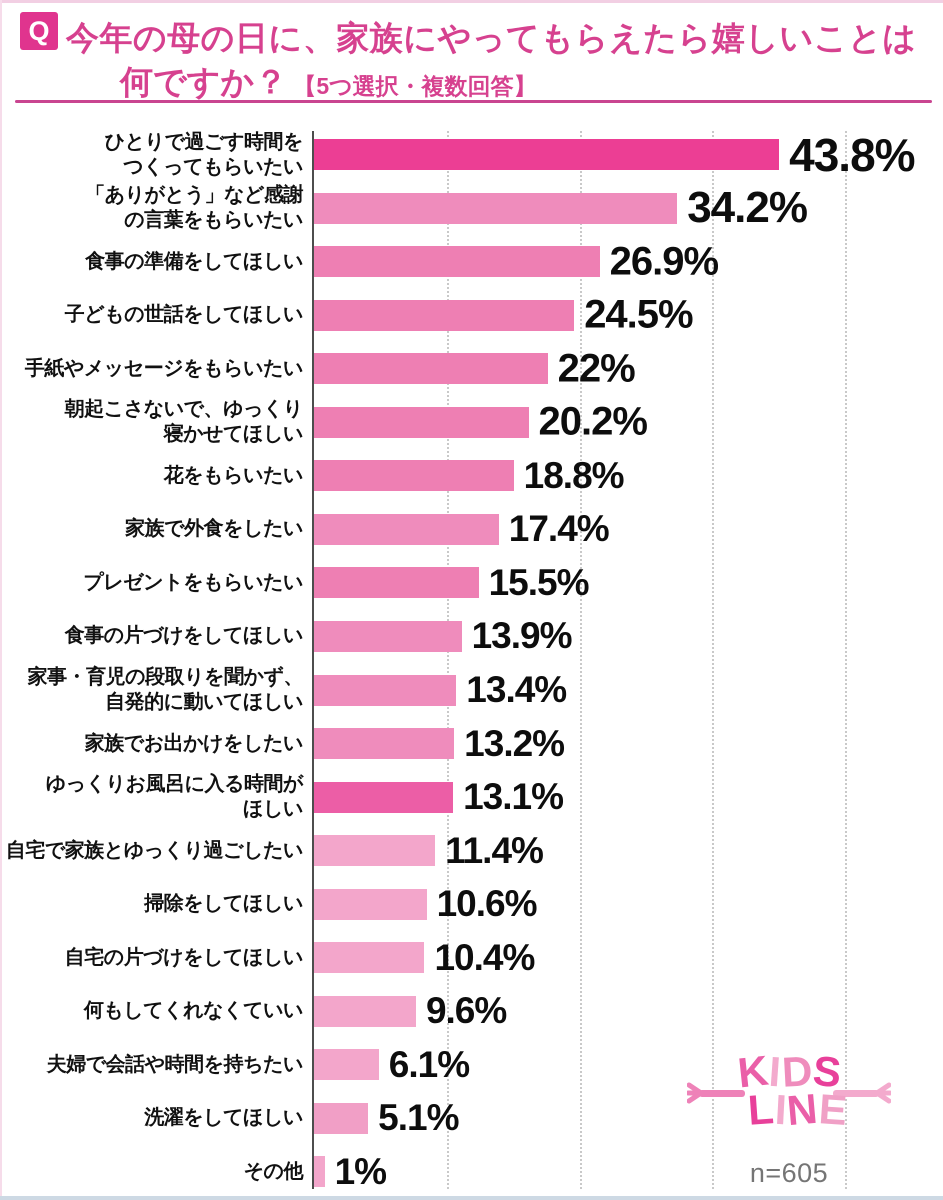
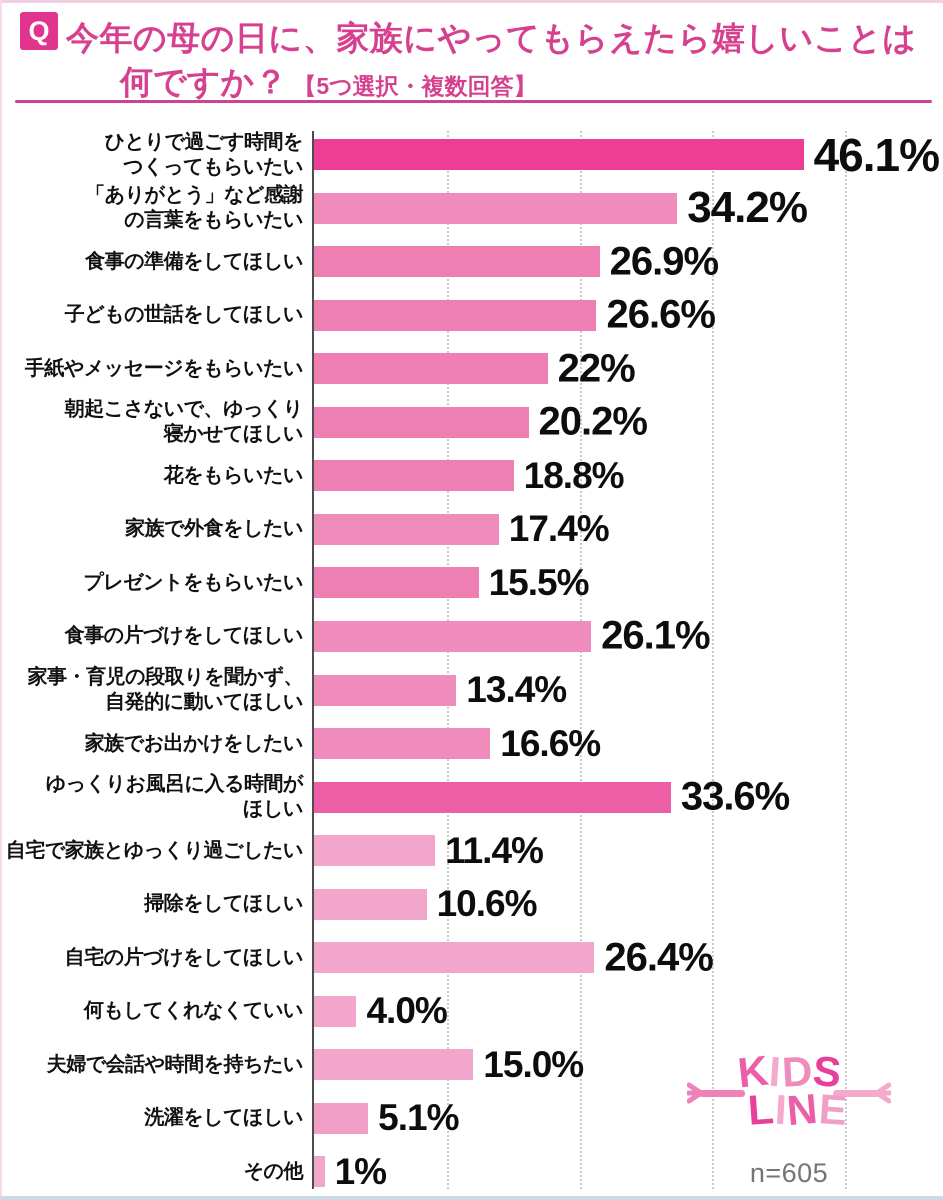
ひとりで過ごす時間をつくってもらいたい: 43.8% -> 46.1%
子どもの世話をしてほしい: 24.5% -> 26.6%
食事の片づけをしてほしい: 13.9% -> 26.1%
家族でお出かけをしたい: 13.2% -> 16.6%
ゆっくりお風呂に入る時間がほしい: 13.1% -> 33.6%
自宅の片づけをしてほしい: 10.4% -> 26.4%
何もしてくれなくていい: 9.6% -> 4.0%
夫婦で会話や時間を持ちたい: 6.1% -> 15.0%
